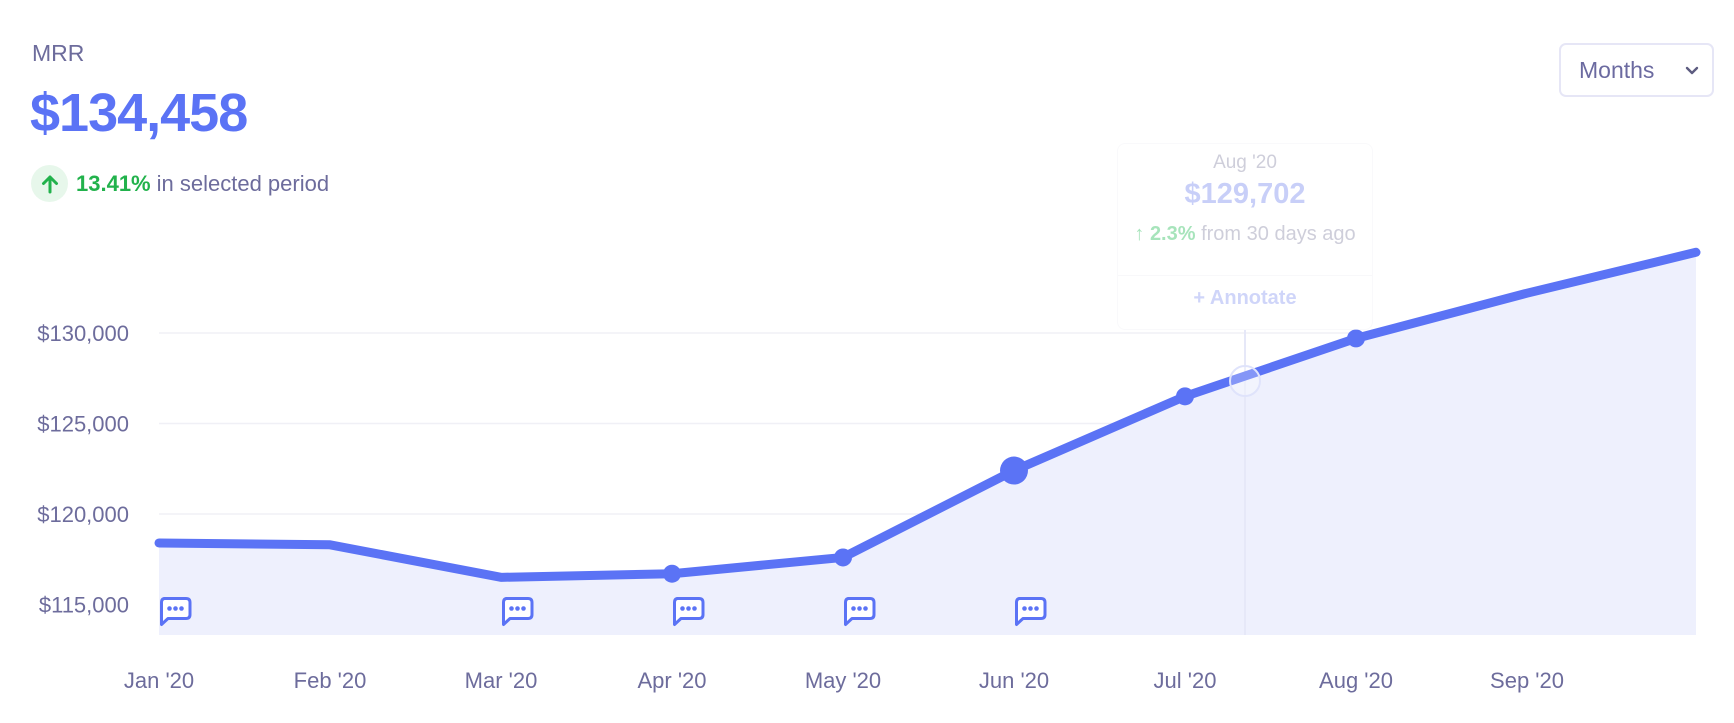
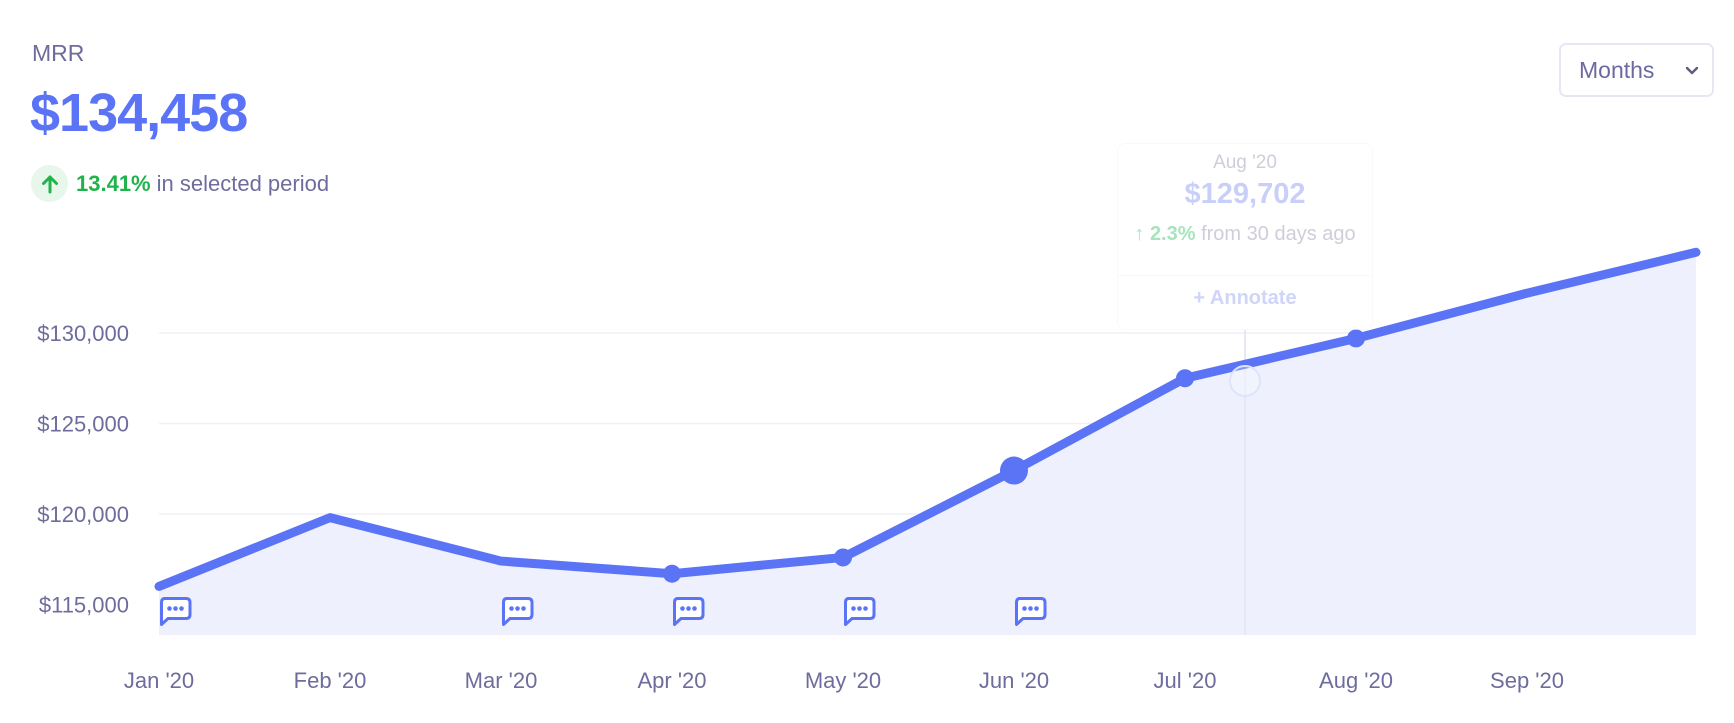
Jan '20: $118400 -> $116000
Feb '20: $118300 -> $119800
Mar '20: $116500 -> $117400
Jul '20: $126500 -> $127500
